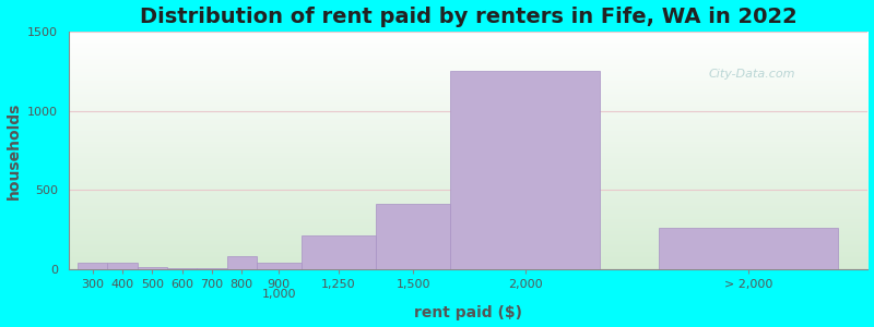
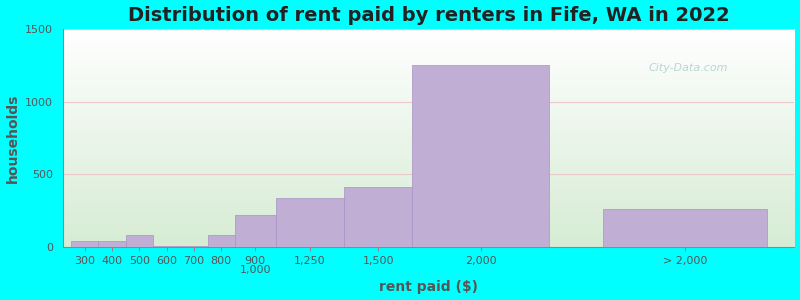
500: 20 -> 80
900 1,000: 40 -> 220
1,250: 220 -> 340
